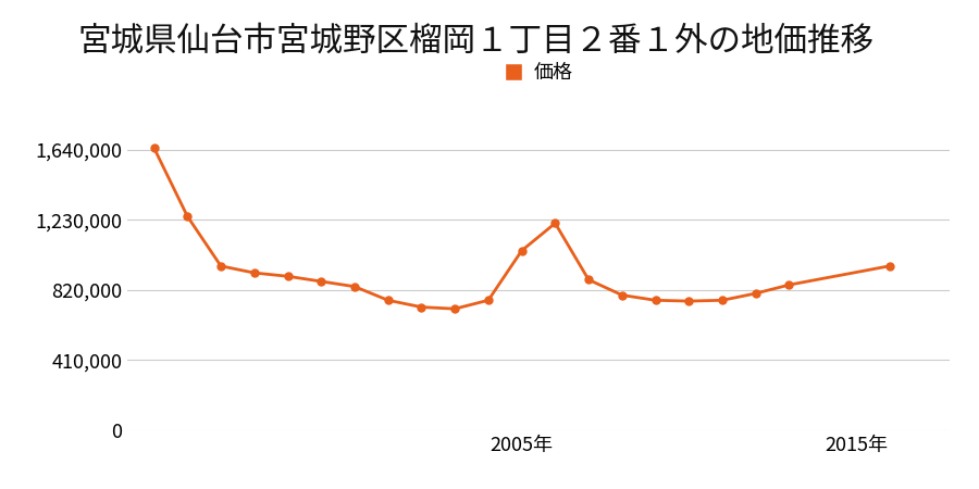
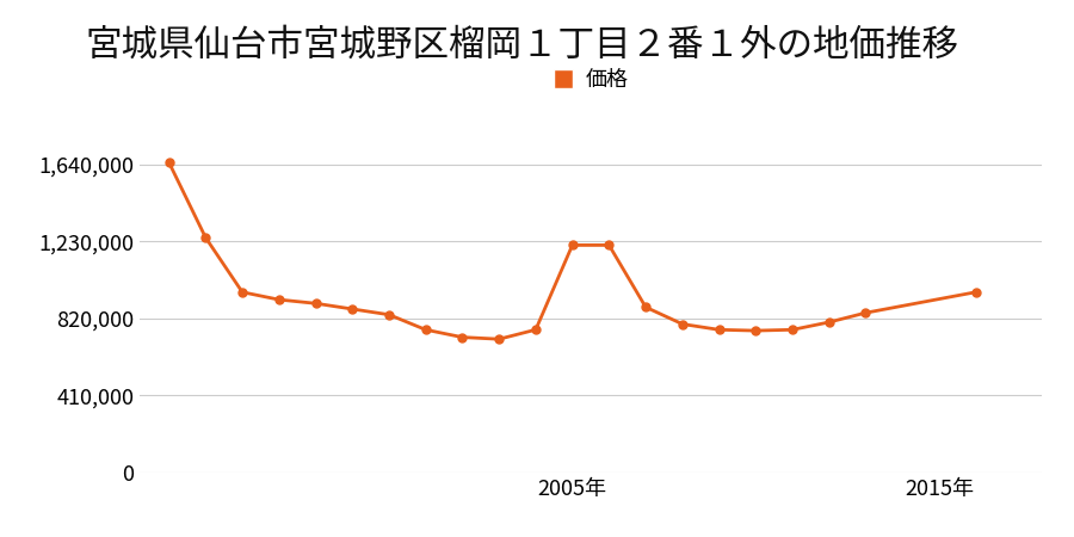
2005年: 1,050,000 -> 1,210,000
